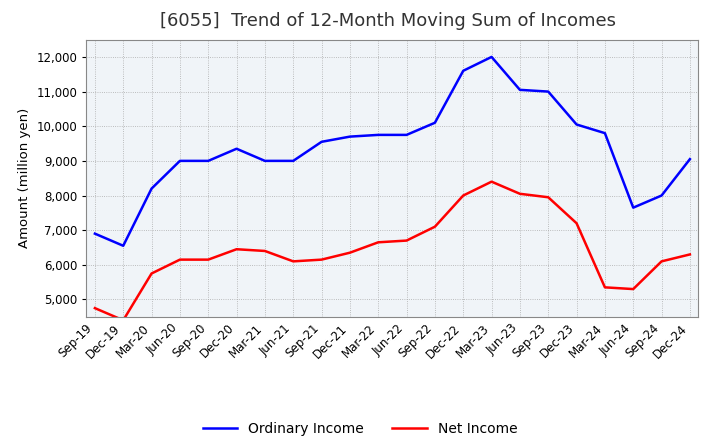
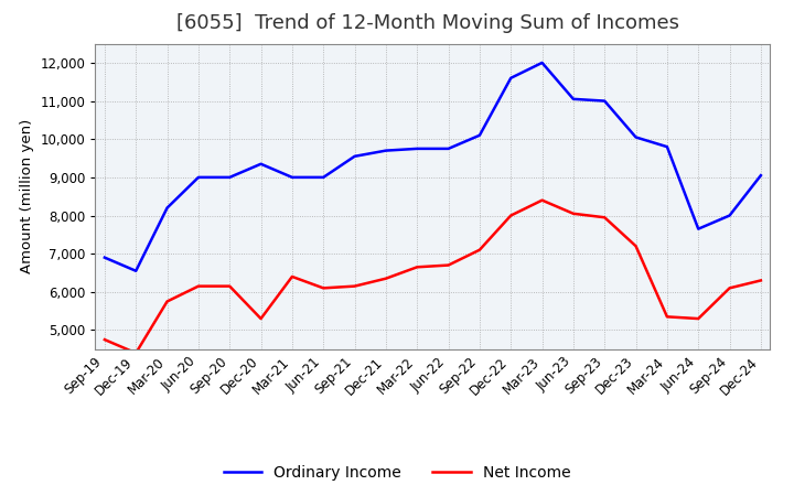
Net Income/Dec-20: 6,450 -> 5,300
